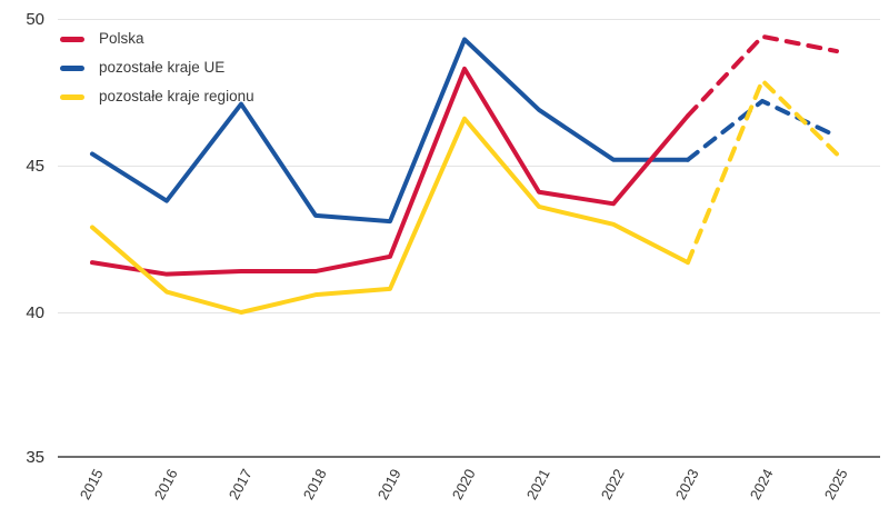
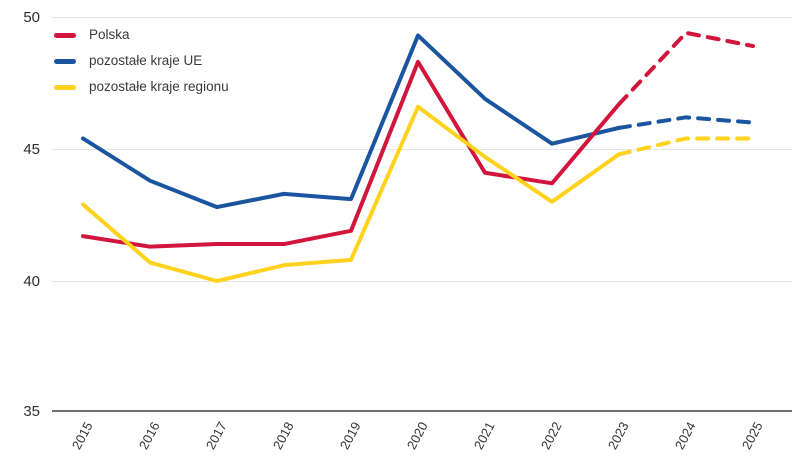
pozostałe kraje UE/2017: 47.1 -> 42.8
pozostałe kraje regionu/2021: 43.6 -> 44.7
pozostałe kraje UE/2023: 45.2 -> 45.8
pozostałe kraje regionu/2023: 41.7 -> 44.8
pozostałe kraje UE/2024: 47.2 -> 46.2
pozostałe kraje regionu/2024: 47.9 -> 45.4
